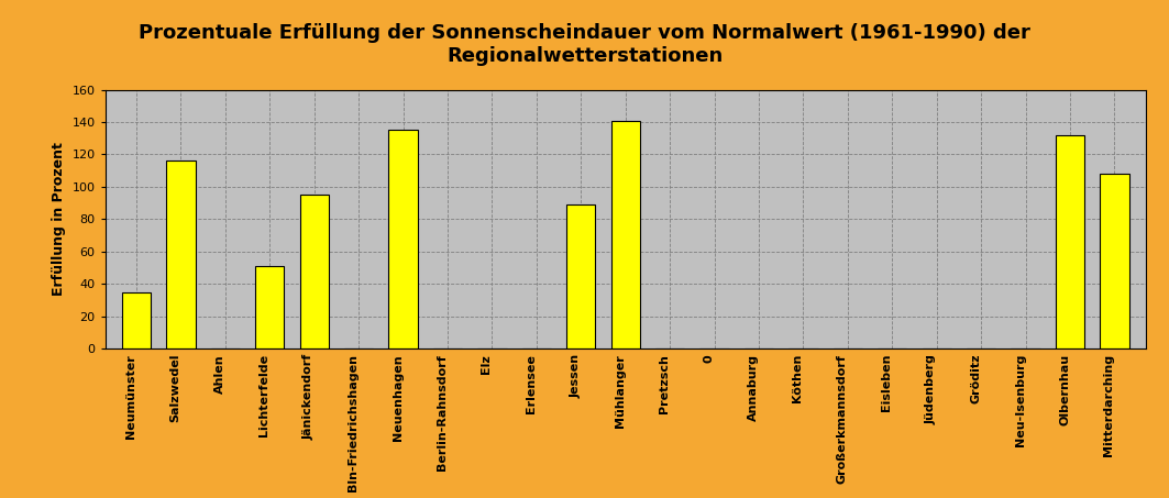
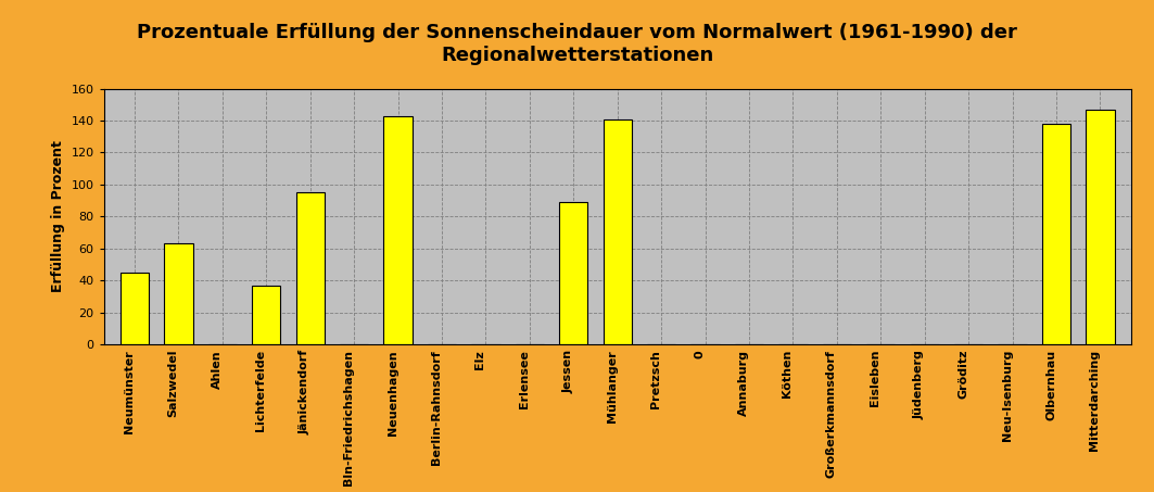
Neumünster: 35 -> 45
Salzwedel: 116 -> 63
Lichterfelde: 51 -> 37
Neuenhagen: 135 -> 143
Olbernhau: 132 -> 138
Mitterdarching: 108 -> 147
